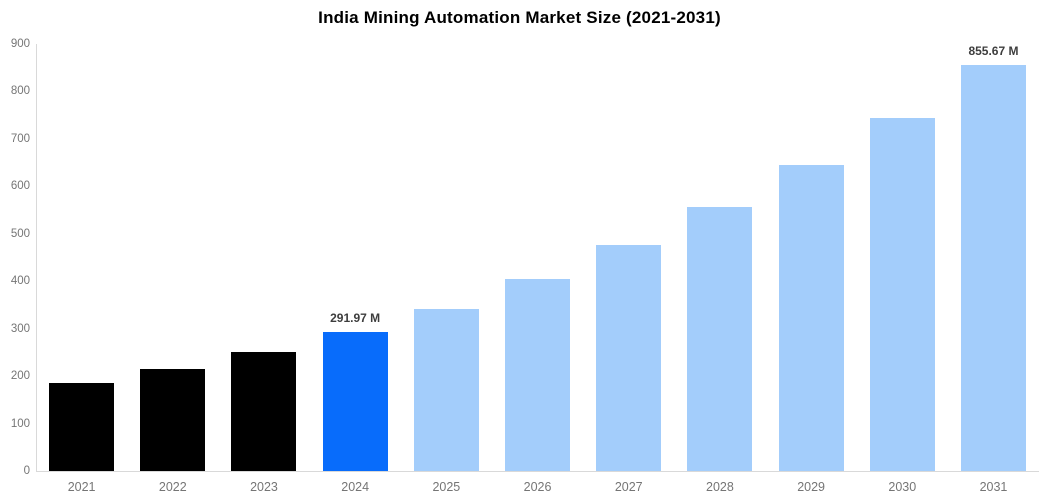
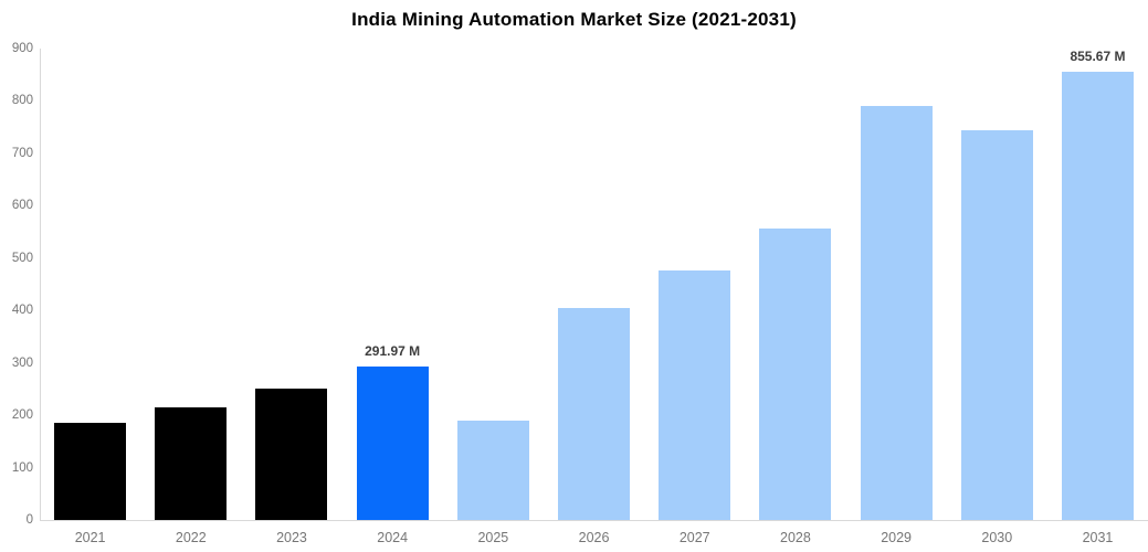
2025: 340 -> 190
2029: 640 -> 790
